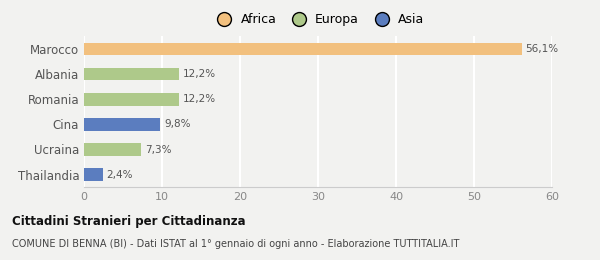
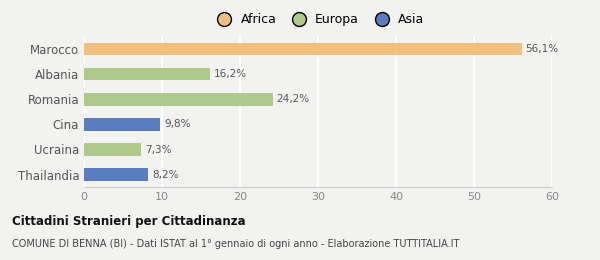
Albania: 12,2% -> 16,2%
Romania: 12,2% -> 24,2%
Thailandia: 2,4% -> 8,2%
